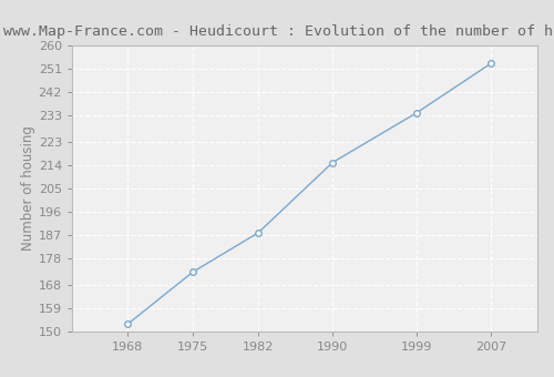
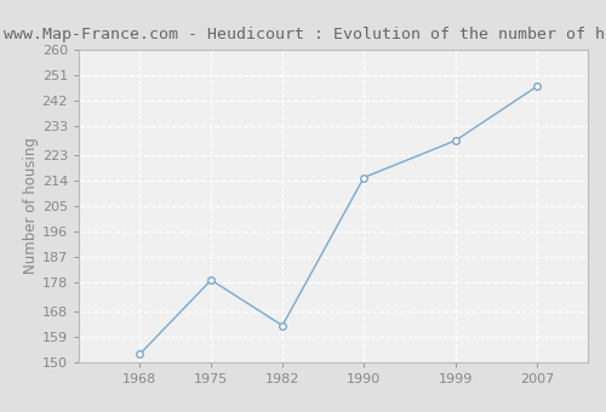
1975: 173 -> 179
1982: 188 -> 163
1999: 234 -> 228
2007: 253 -> 247
